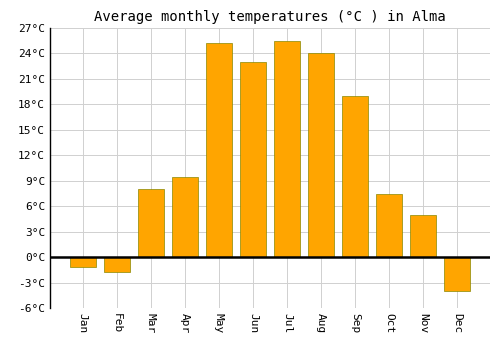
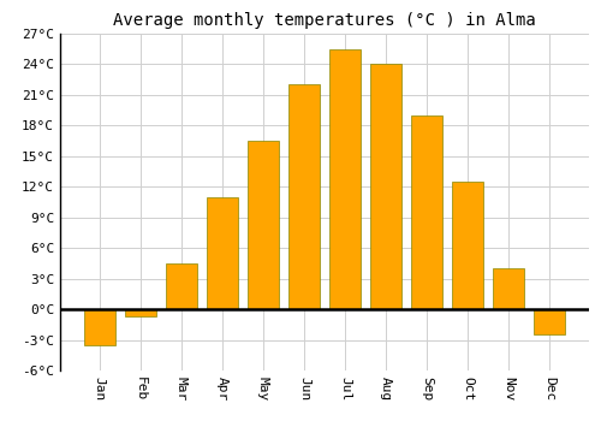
Jan: -1.2°C -> -3.5°C
Feb: -1.8°C -> -0.7°C
Mar: 8.0°C -> 4.5°C
Apr: 9.4°C -> 11.0°C
May: 25.2°C -> 16.5°C
Jun: 23.0°C -> 22.0°C
Oct: 7.4°C -> 12.5°C
Nov: 5.0°C -> 4.0°C
Dec: -4.0°C -> -2.5°C
